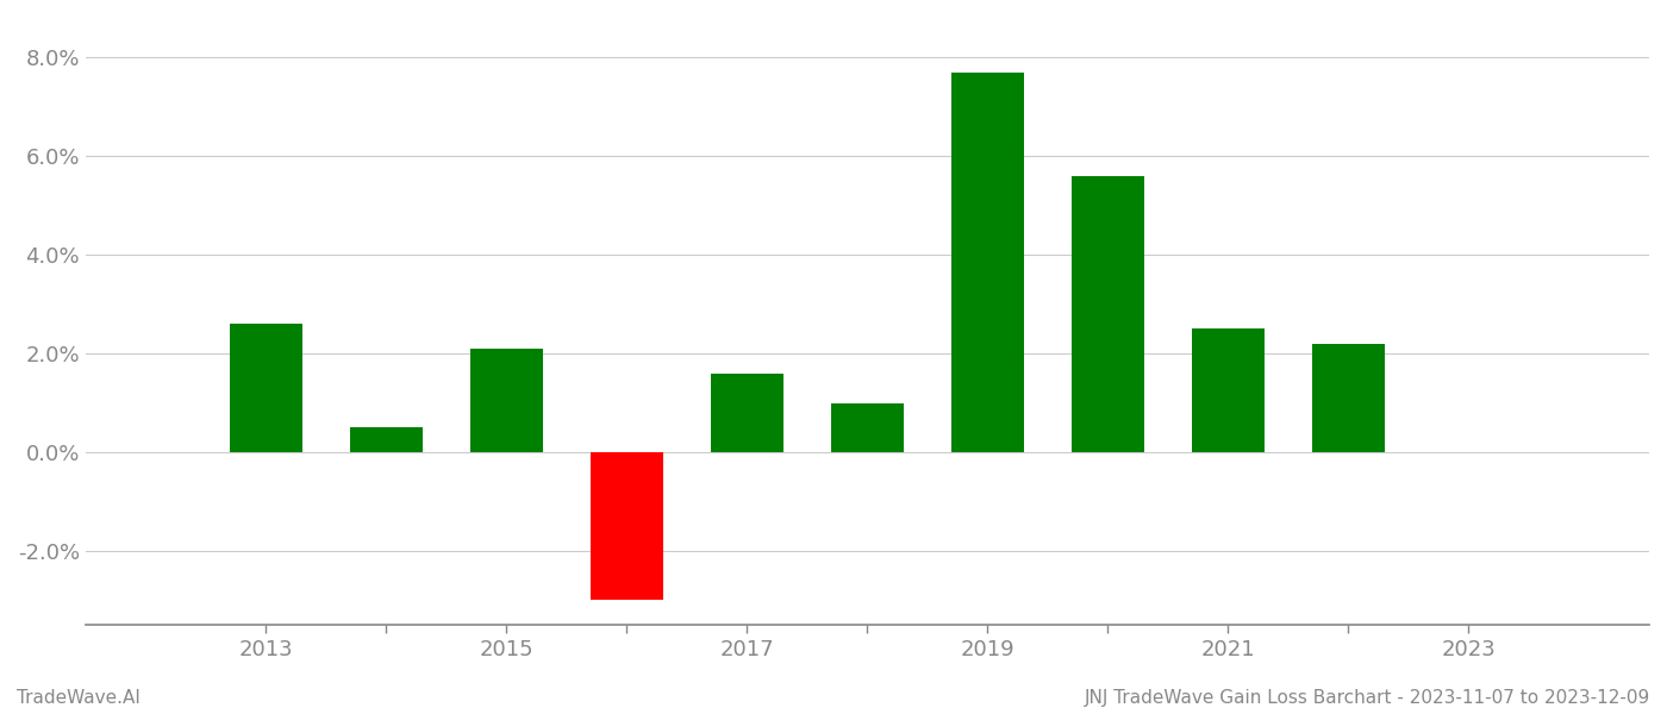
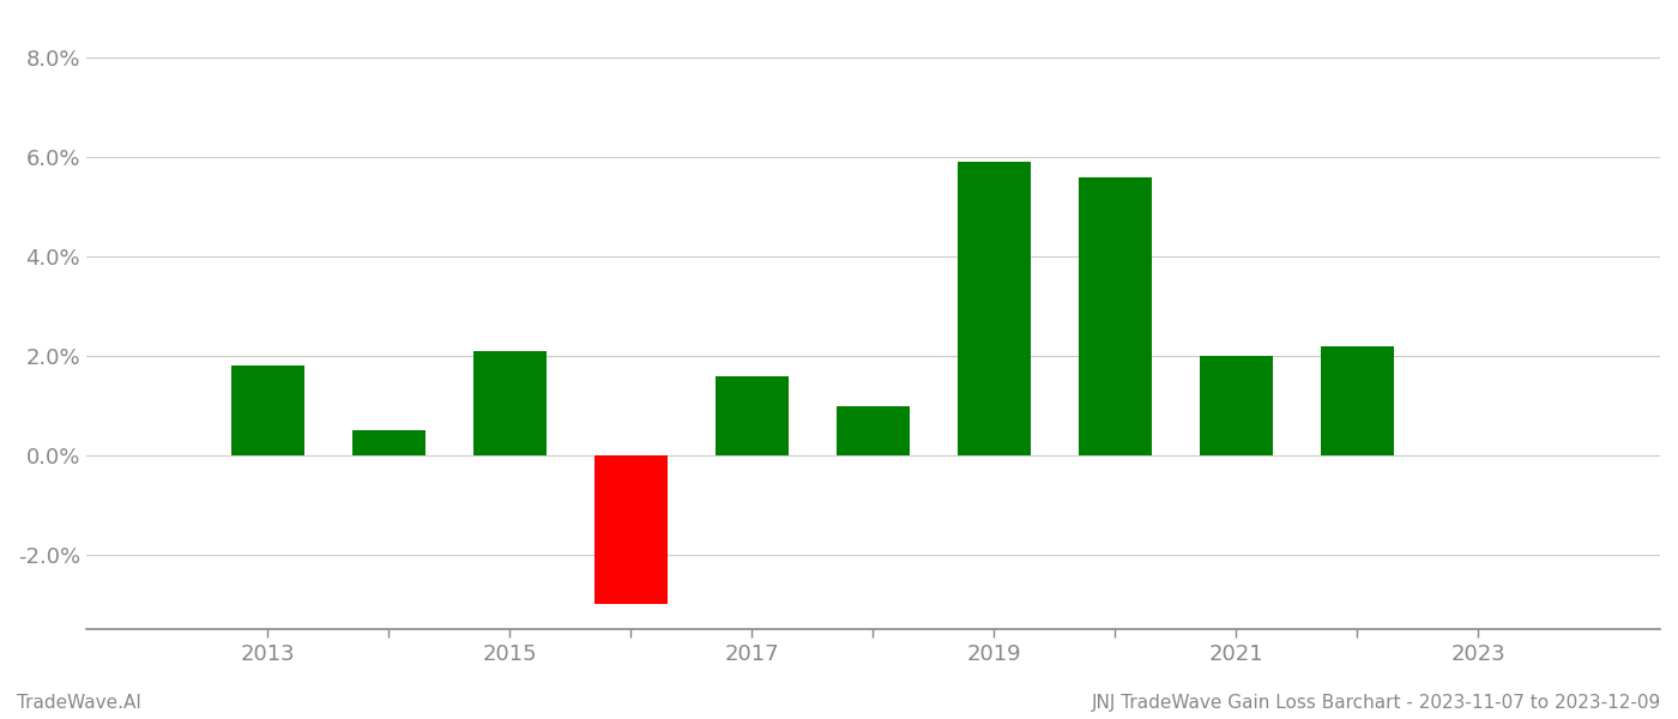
2013: 2.6% -> 1.8%
2019: 7.7% -> 5.9%
2021: 2.5% -> 2.0%
